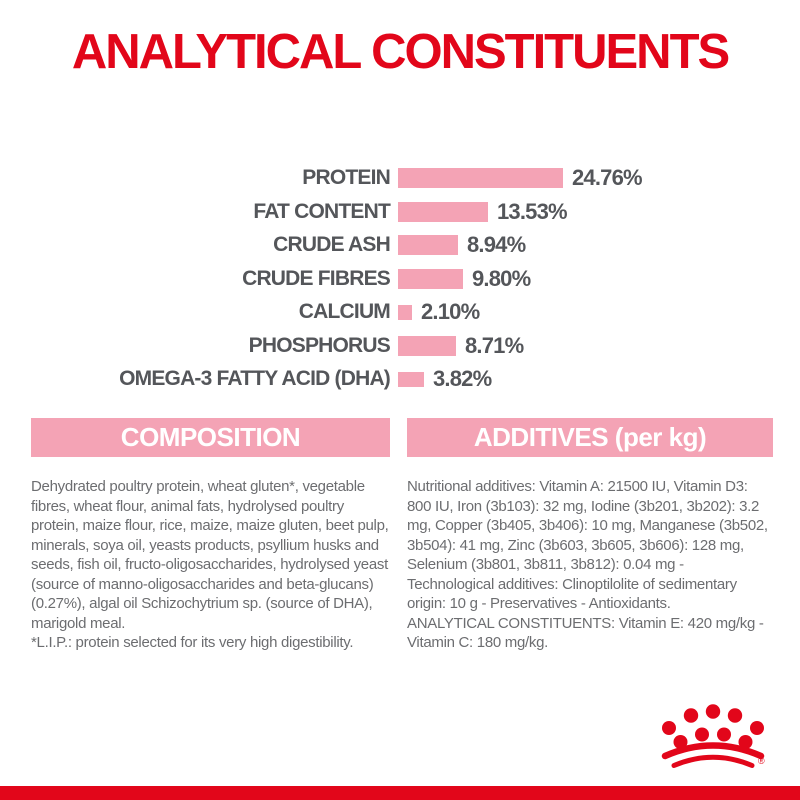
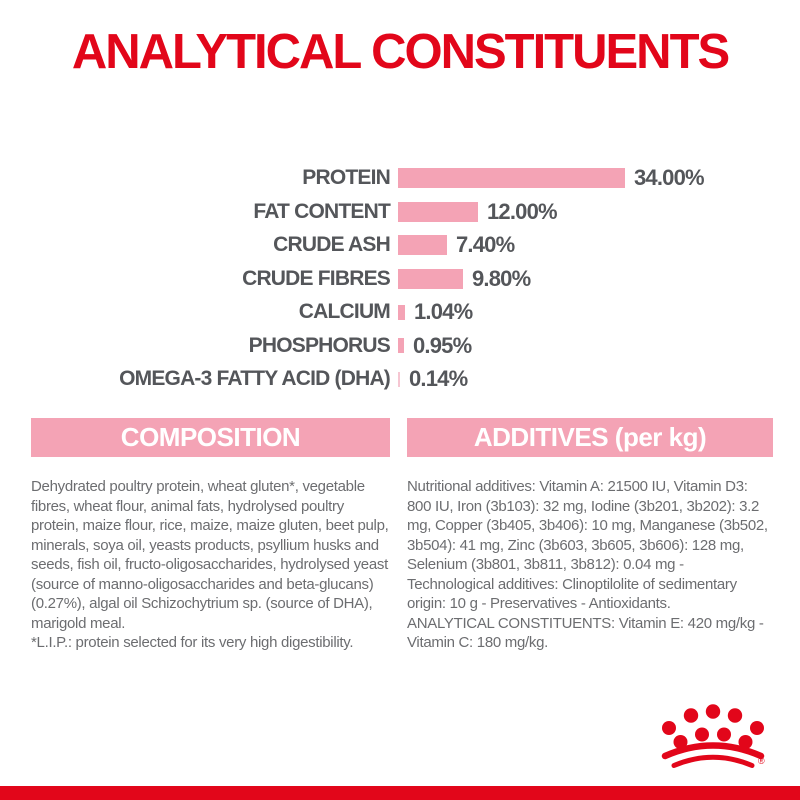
PROTEIN: 24.76% -> 34.00%
FAT CONTENT: 13.53% -> 12.00%
CRUDE ASH: 8.94% -> 7.40%
CALCIUM: 2.10% -> 1.04%
PHOSPHORUS: 8.71% -> 0.95%
OMEGA-3 FATTY ACID (DHA): 3.82% -> 0.14%
